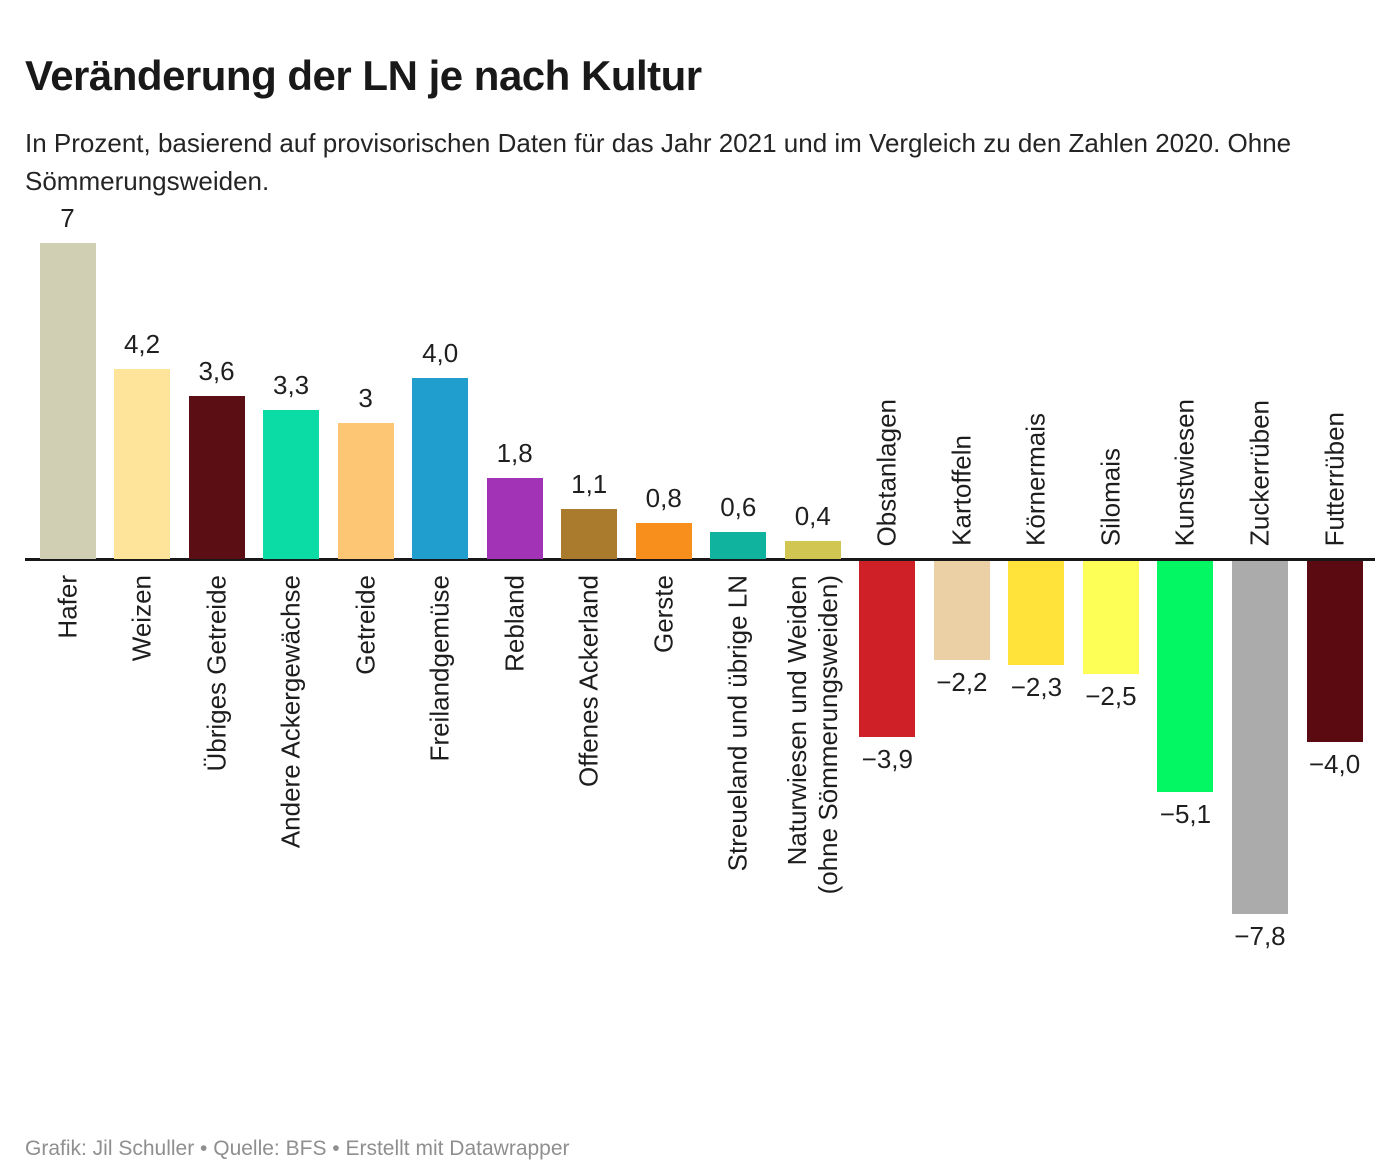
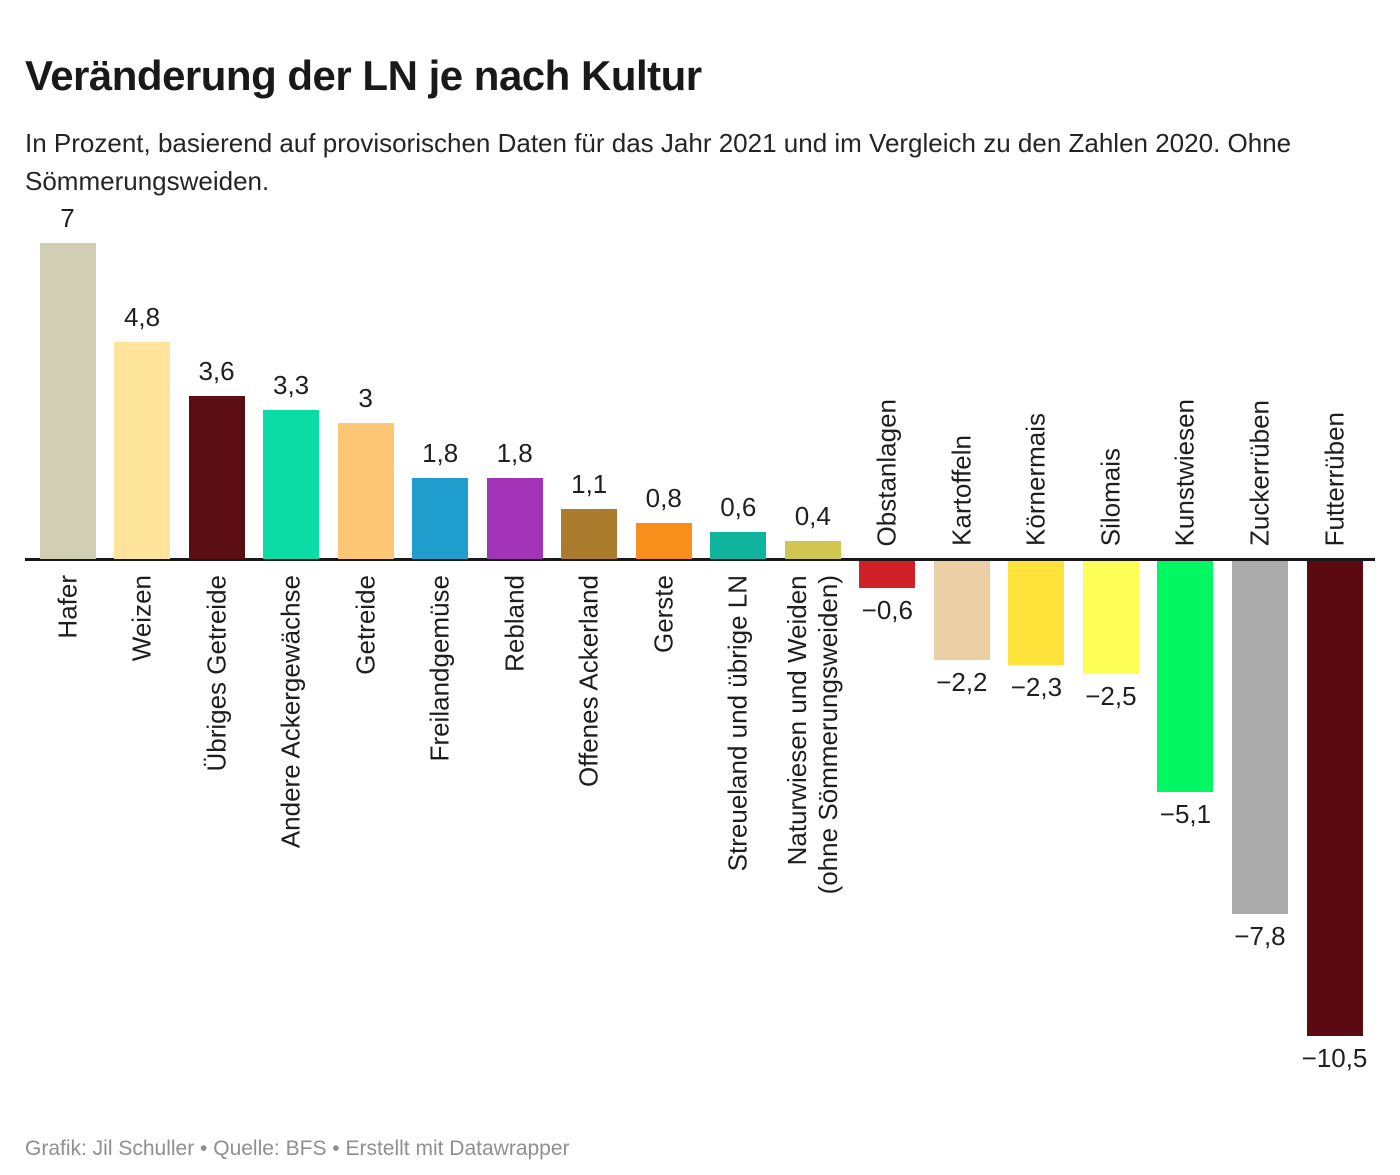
Weizen: 4,2 -> 4,8
Freilandgemüse: 4,0 -> 1,8
Obstanlagen: −3,9 -> −0,6
Futterrüben: −4,0 -> −10,5
